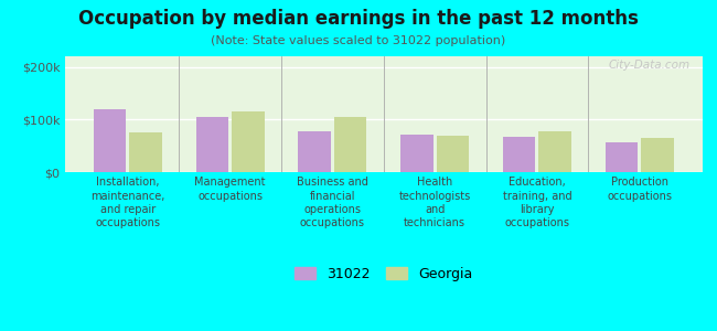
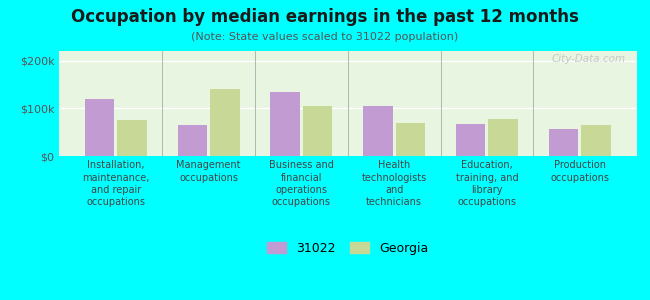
31022/Management occupations: $105k -> $65k
Georgia/Management occupations: $115k -> $140k
31022/Business and financial operations occupations: $77k -> $135k
31022/Health technologists and technicians: $72k -> $105k
